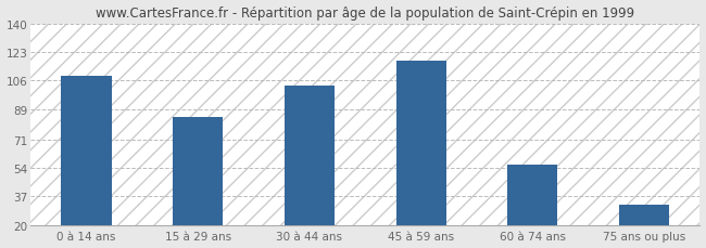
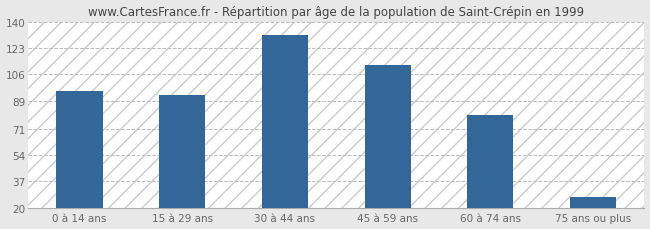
0 à 14 ans: 109 -> 95
15 à 29 ans: 84 -> 93
30 à 44 ans: 103 -> 131
45 à 59 ans: 118 -> 112
60 à 74 ans: 56 -> 80
75 ans ou plus: 32 -> 27
